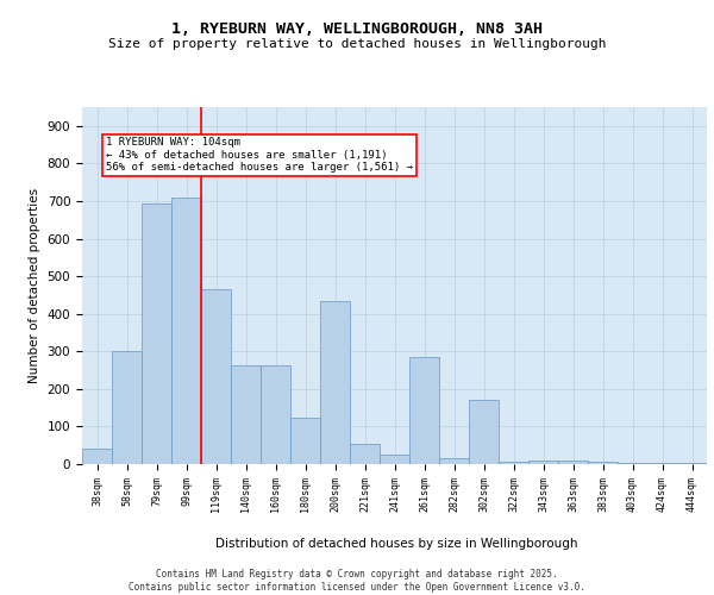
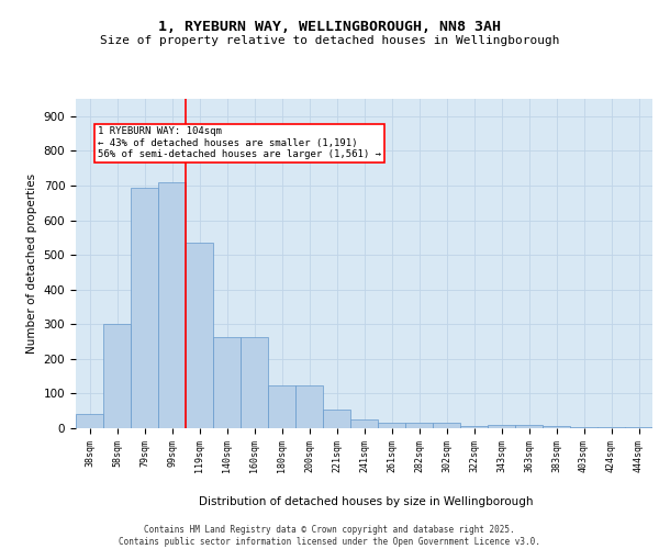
119sqm: 465 -> 535
200sqm: 435 -> 123
261sqm: 285 -> 15
302sqm: 170 -> 15
